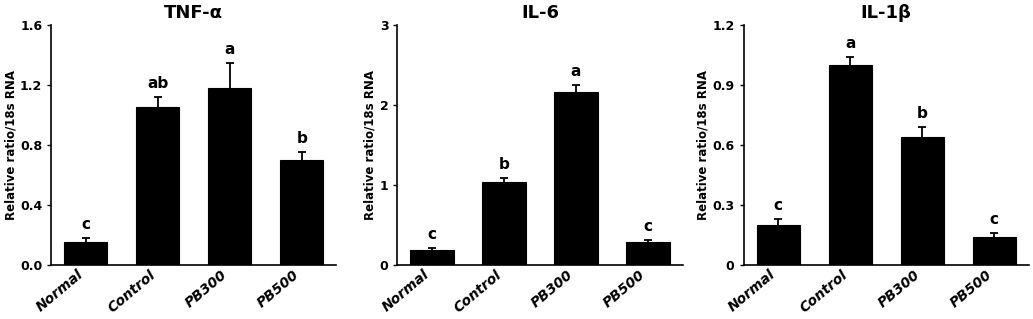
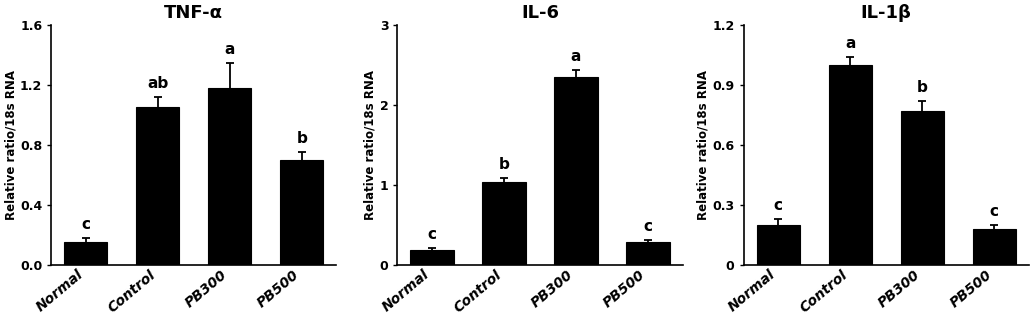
IL-6/PB300: 2.16 -> 2.35
IL-1β/PB300: 0.64 -> 0.77
IL-1β/PB500: 0.14 -> 0.18
